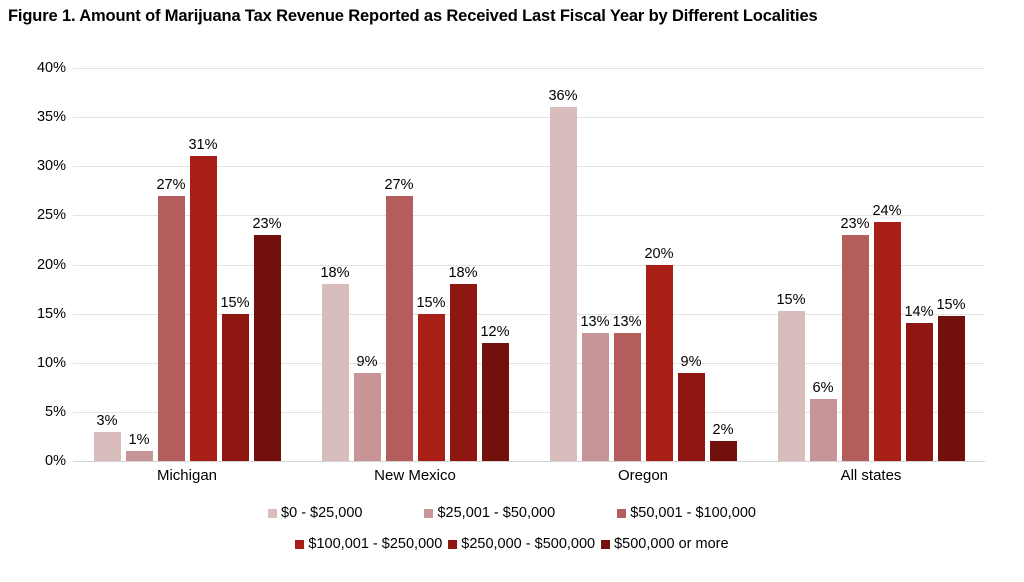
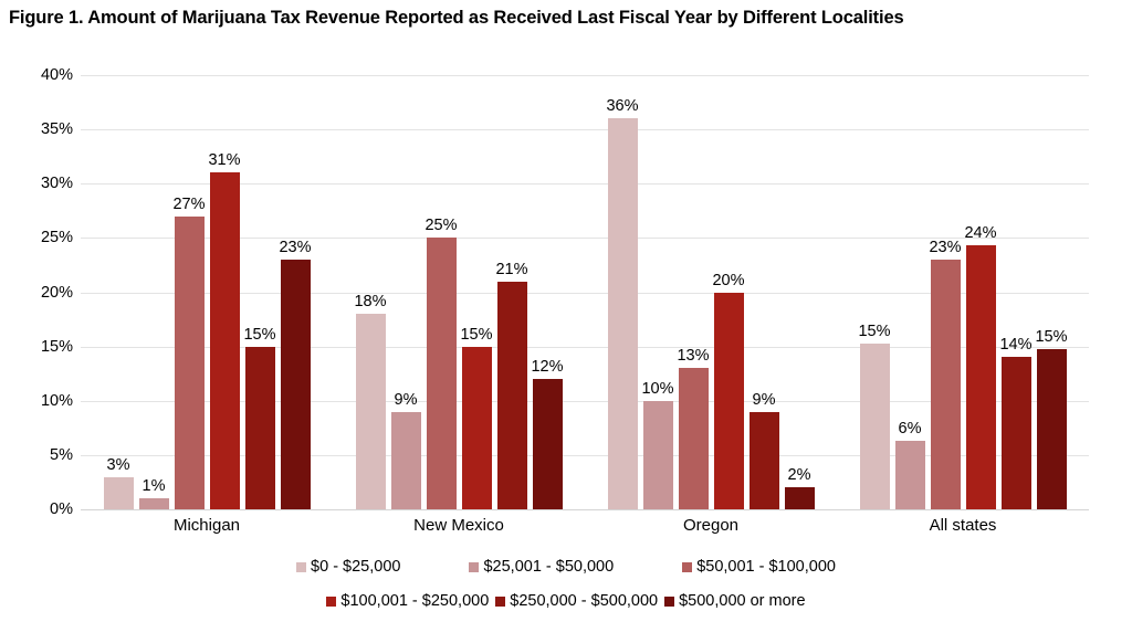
$50,001 - $100,000/New Mexico: 27% -> 25%
$250,000 - $500,000/New Mexico: 18% -> 21%
$25,001 - $50,000/Oregon: 13% -> 10%
